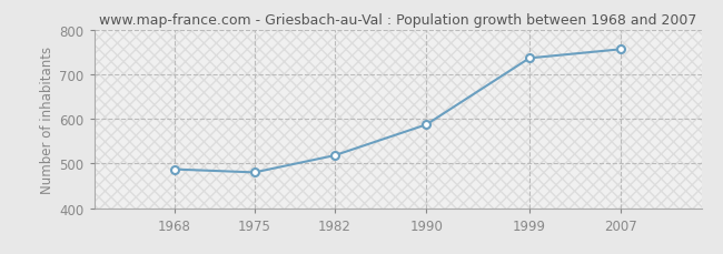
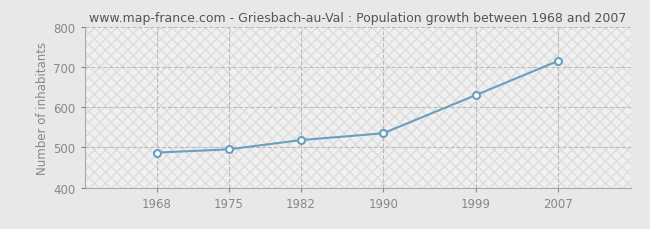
1975: 480 -> 495
1990: 587 -> 535
1999: 736 -> 630
2007: 756 -> 715
